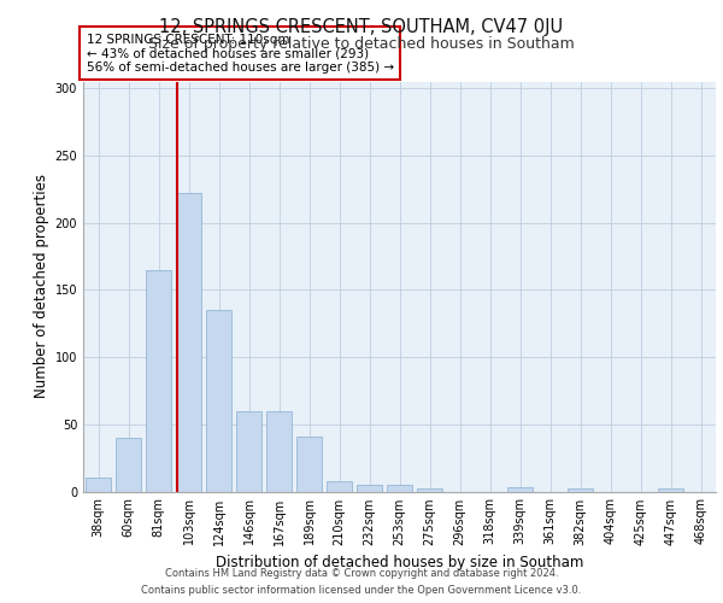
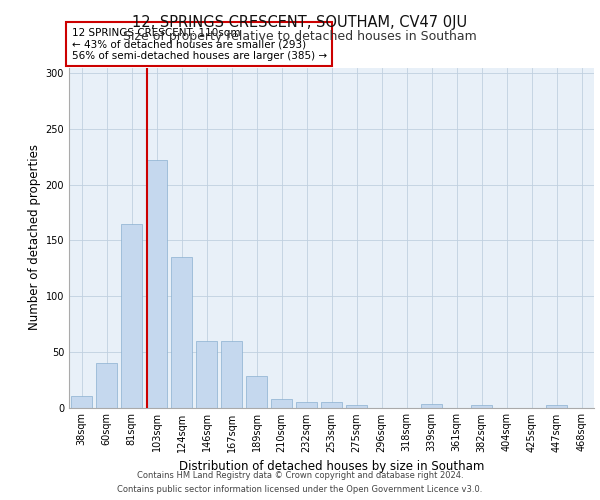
189sqm: 41 -> 28
